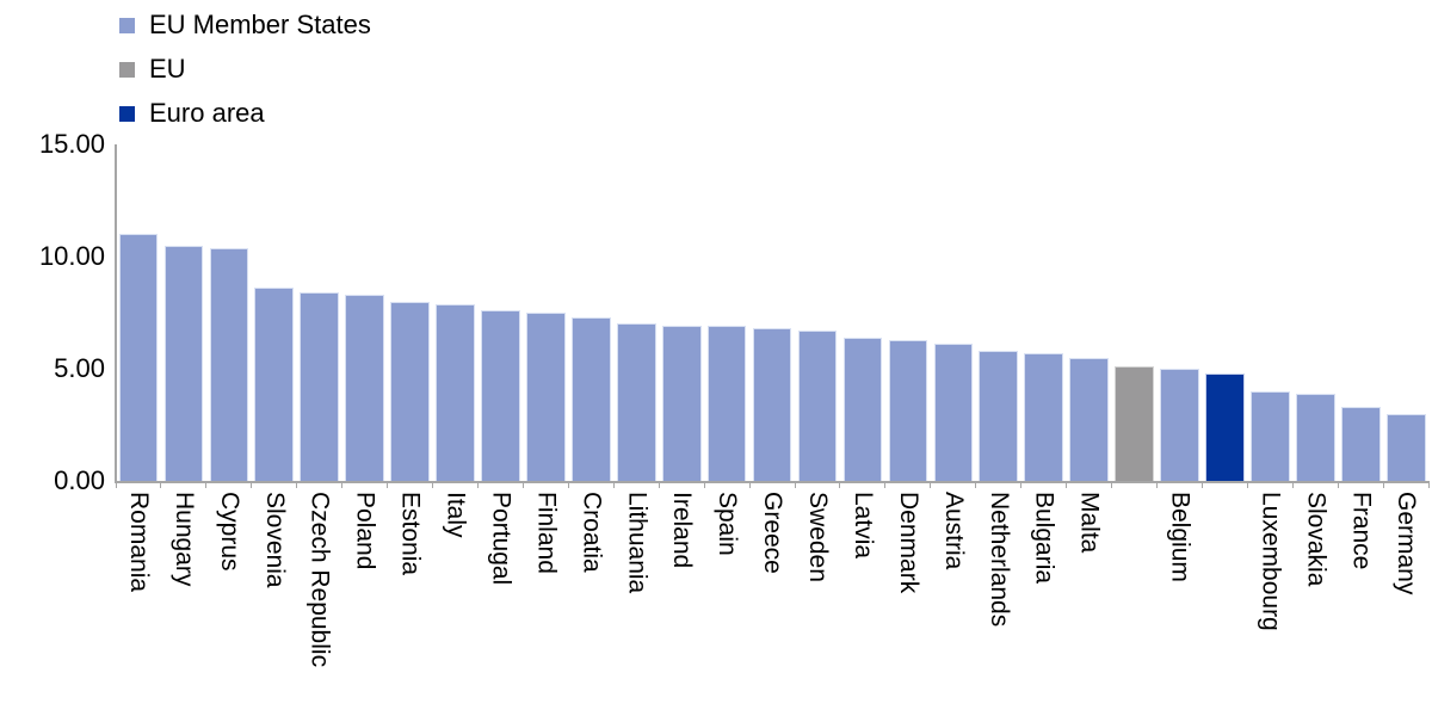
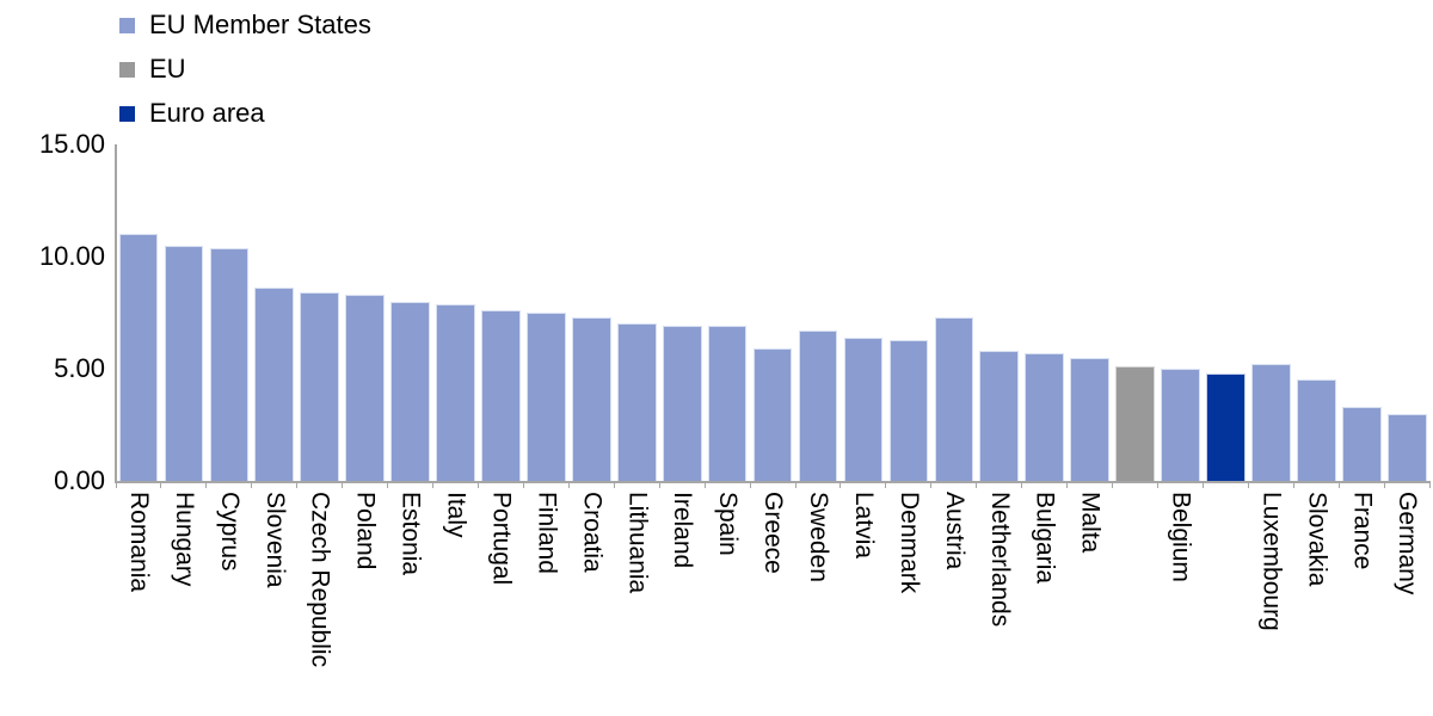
Greece: 6.8 -> 5.9
Austria: 6.1 -> 7.3
Luxembourg: 4.0 -> 5.2
Slovakia: 3.9 -> 4.5
